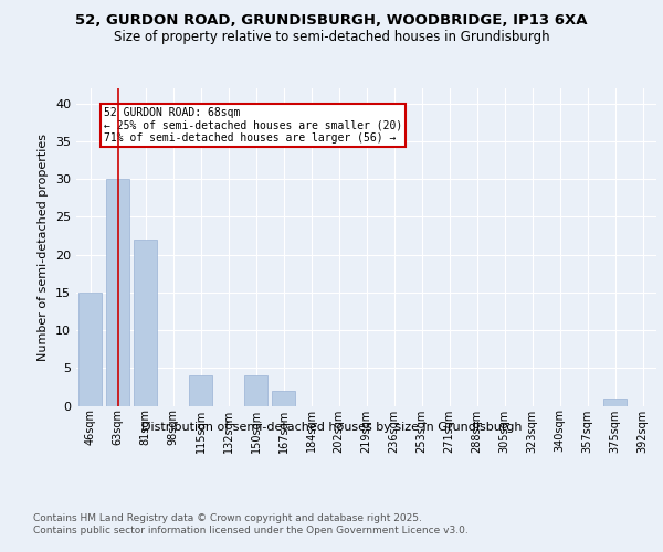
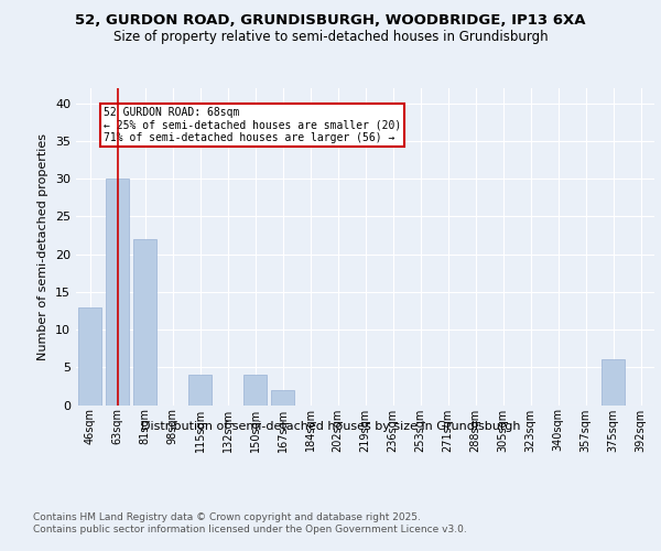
46sqm: 15 -> 13
375sqm: 1 -> 6
